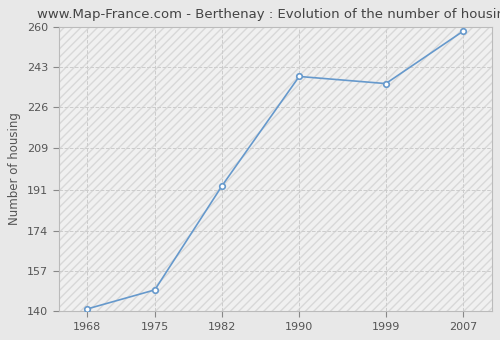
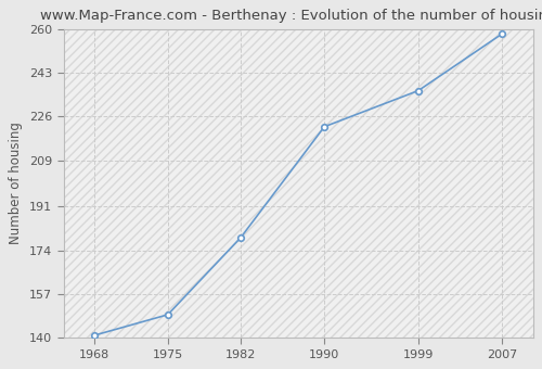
1982: 193 -> 179
1990: 239 -> 222
